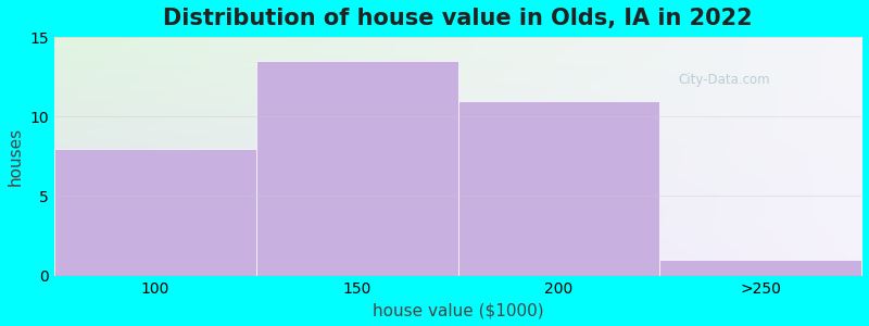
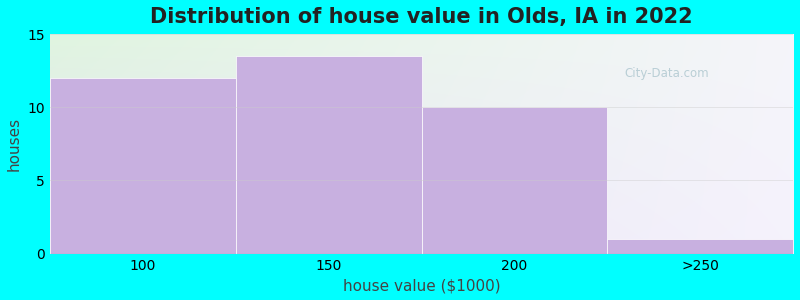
100: 8.0 -> 12.0
200: 11.0 -> 10.0
